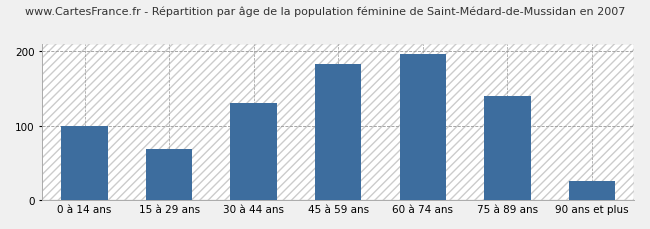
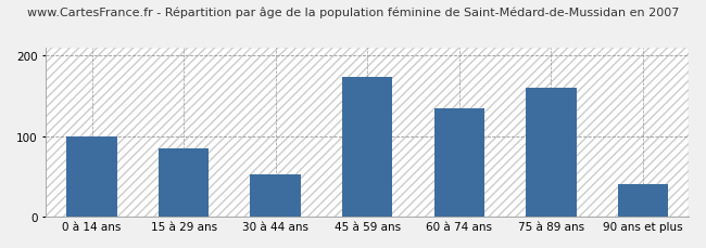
15 à 29 ans: 68 -> 84
30 à 44 ans: 130 -> 52
45 à 59 ans: 183 -> 174
60 à 74 ans: 197 -> 134
75 à 89 ans: 140 -> 160
90 ans et plus: 25 -> 40
